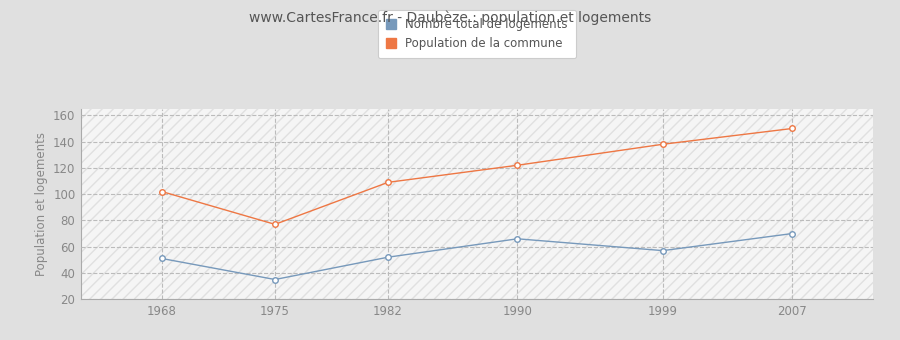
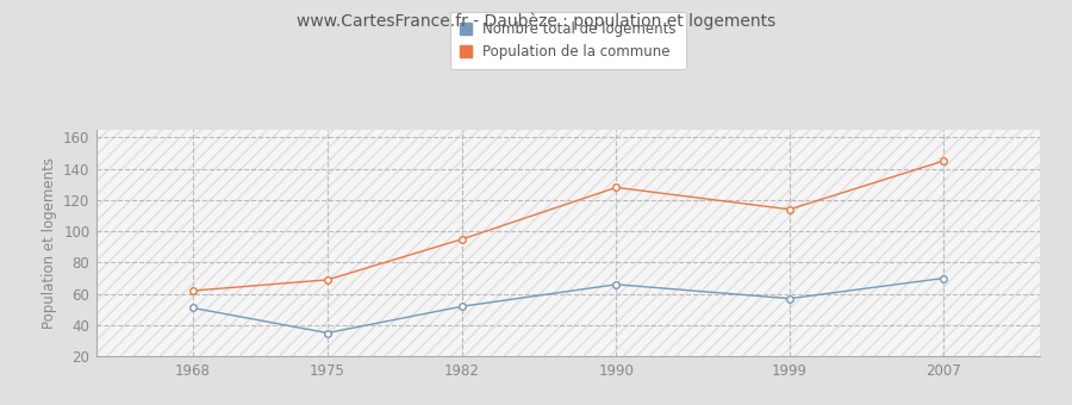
Population de la commune/1968: 102 -> 62
Population de la commune/1975: 77 -> 69
Population de la commune/1982: 109 -> 95
Population de la commune/1990: 122 -> 128
Population de la commune/1999: 138 -> 114
Population de la commune/2007: 150 -> 145
